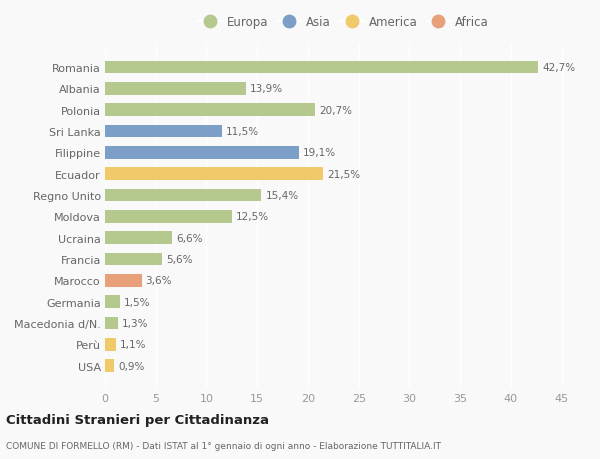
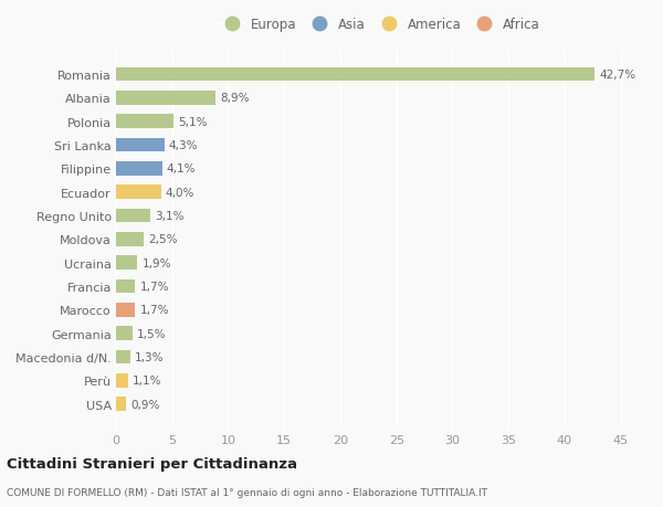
Albania: 13,9% -> 8,9%
Polonia: 20,7% -> 5,1%
Sri Lanka: 11,5% -> 4,3%
Filippine: 19,1% -> 4,1%
Ecuador: 21,5% -> 4,0%
Regno Unito: 15,4% -> 3,1%
Moldova: 12,5% -> 2,5%
Ucraina: 6,6% -> 1,9%
Francia: 5,6% -> 1,7%
Marocco: 3,6% -> 1,7%
